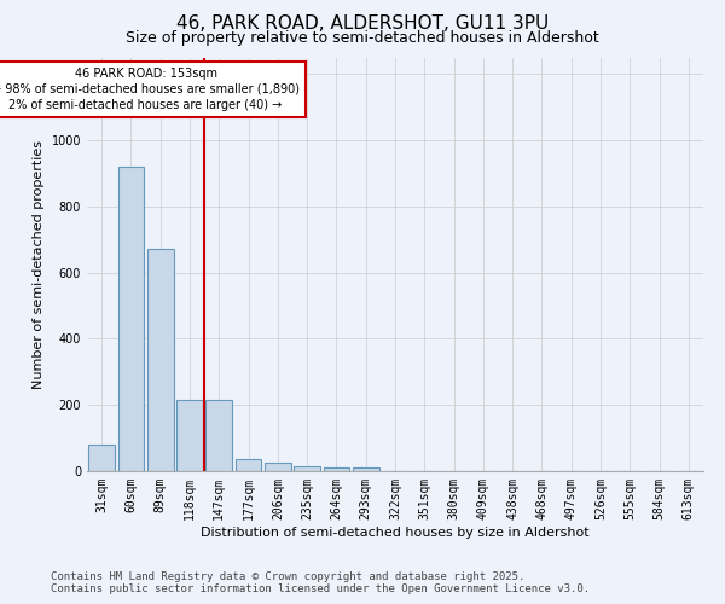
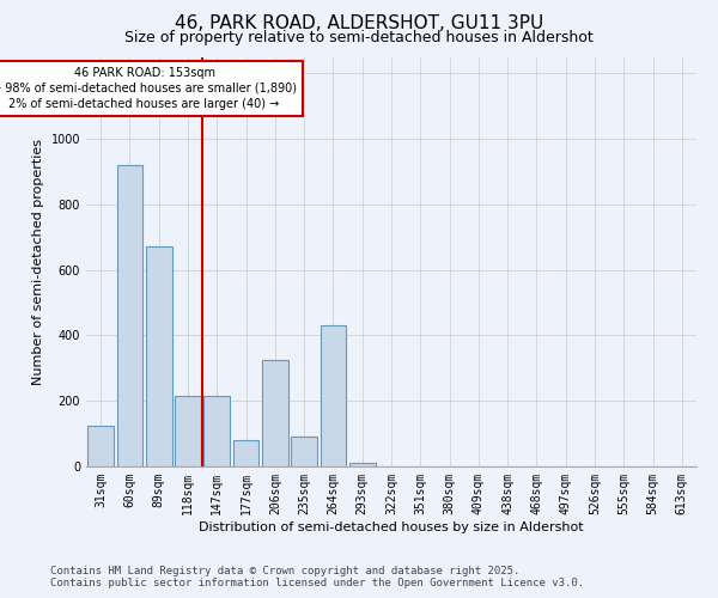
31sqm: 80 -> 125
177sqm: 38 -> 80
206sqm: 25 -> 325
235sqm: 15 -> 90
264sqm: 10 -> 430
